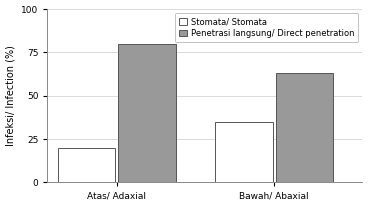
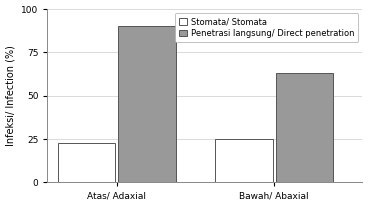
Stomata/ Stomata/Atas/ Adaxial: 20 -> 23
Penetrasi langsung/ Direct penetration/Atas/ Adaxial: 80 -> 90
Stomata/ Stomata/Bawah/ Abaxial: 35 -> 25
